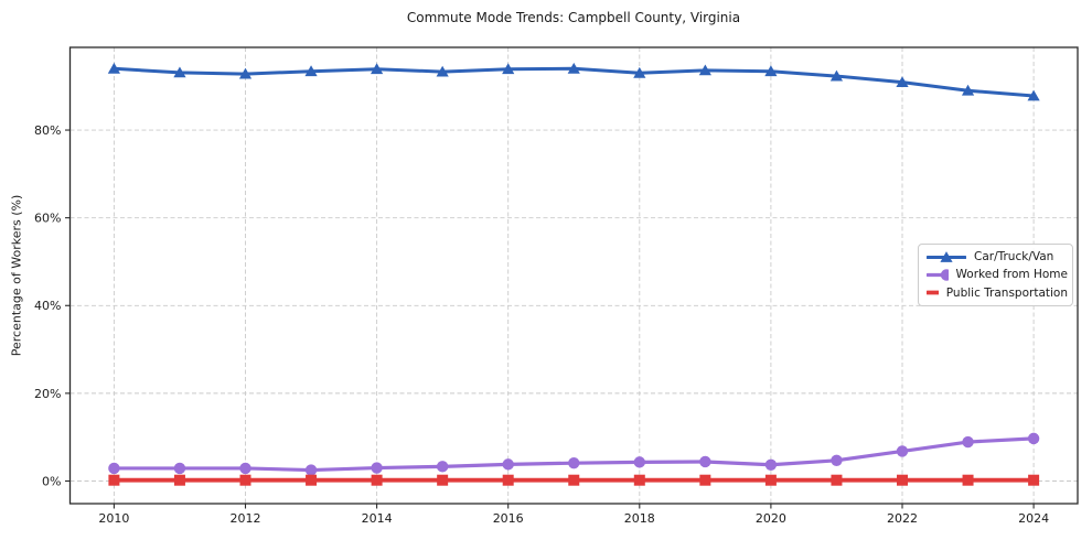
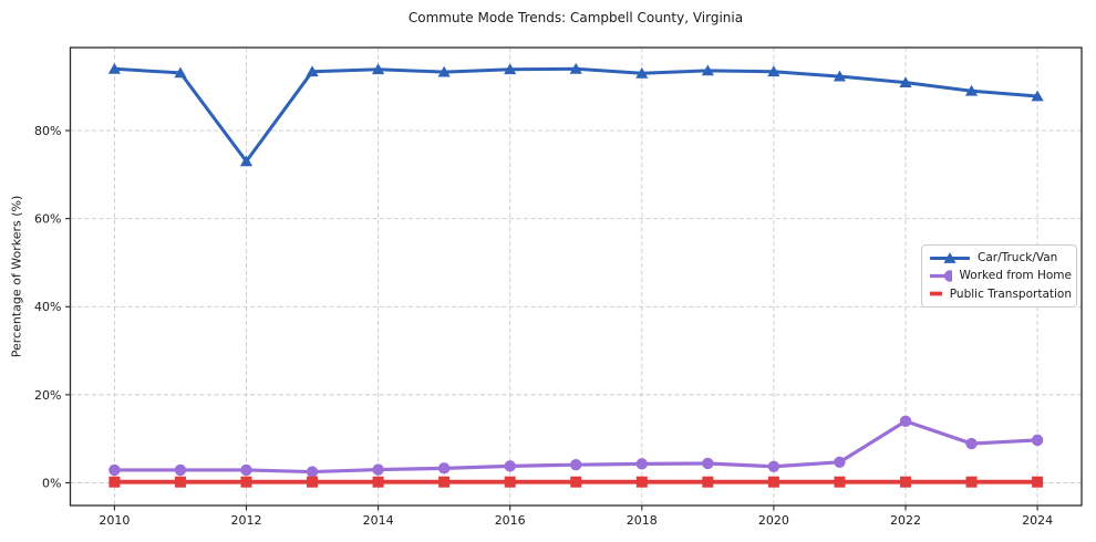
Car/Truck/Van/2012: 93% -> 73%
Worked from Home/2022: 7% -> 14%
